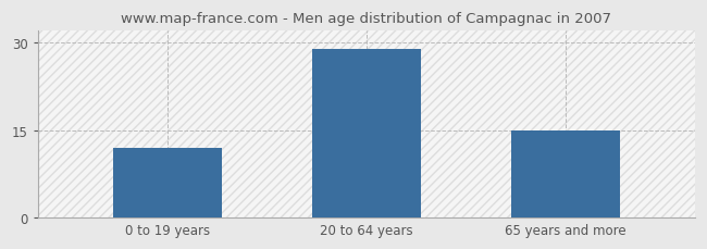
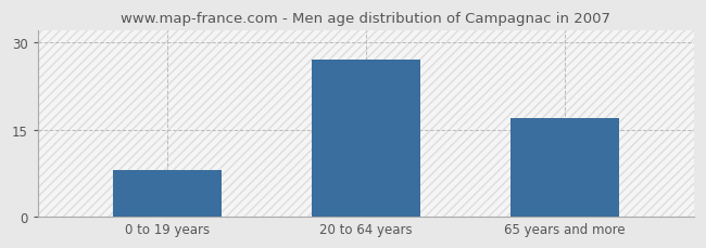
0 to 19 years: 12 -> 8
20 to 64 years: 29 -> 27
65 years and more: 15 -> 17
